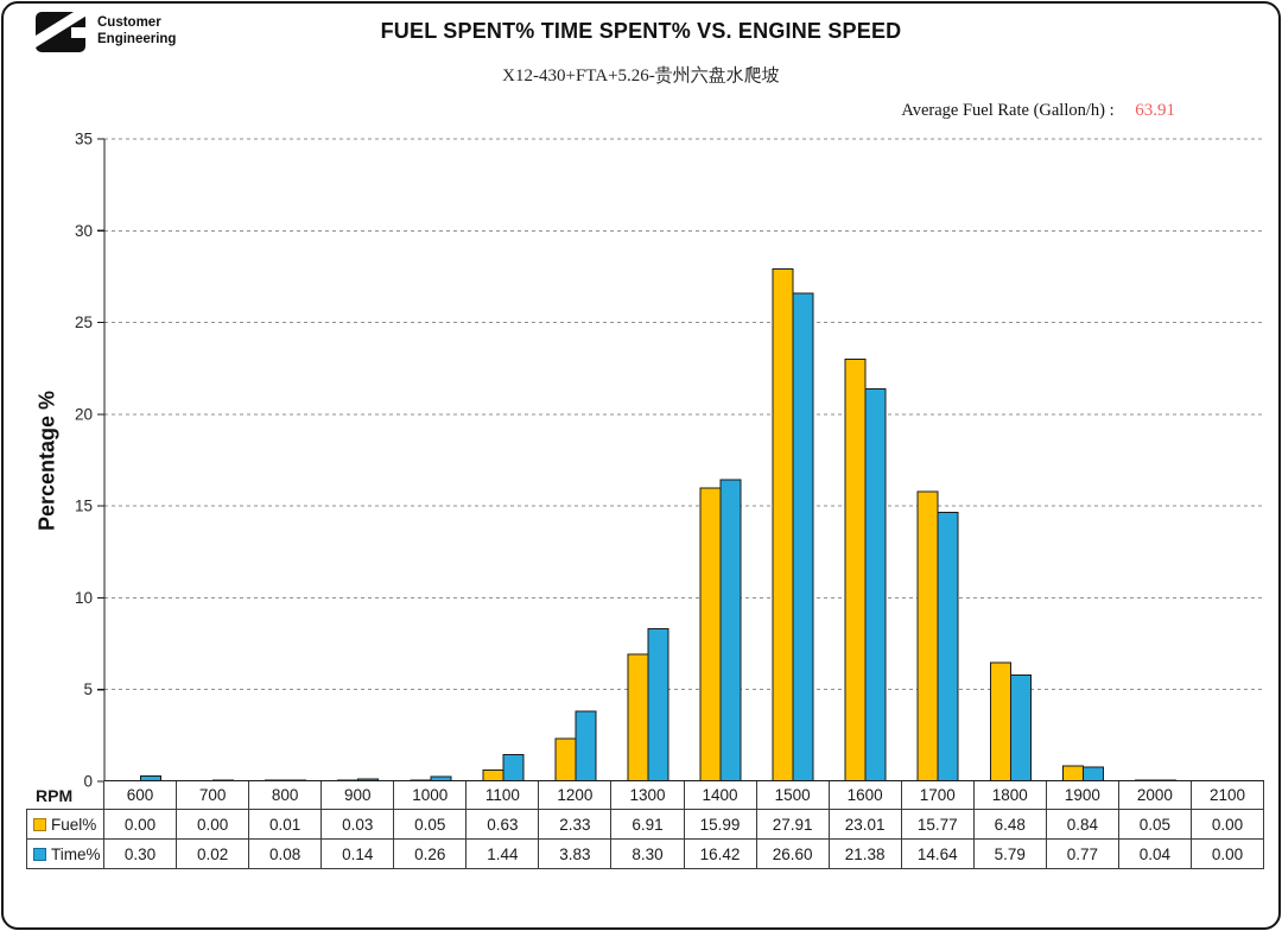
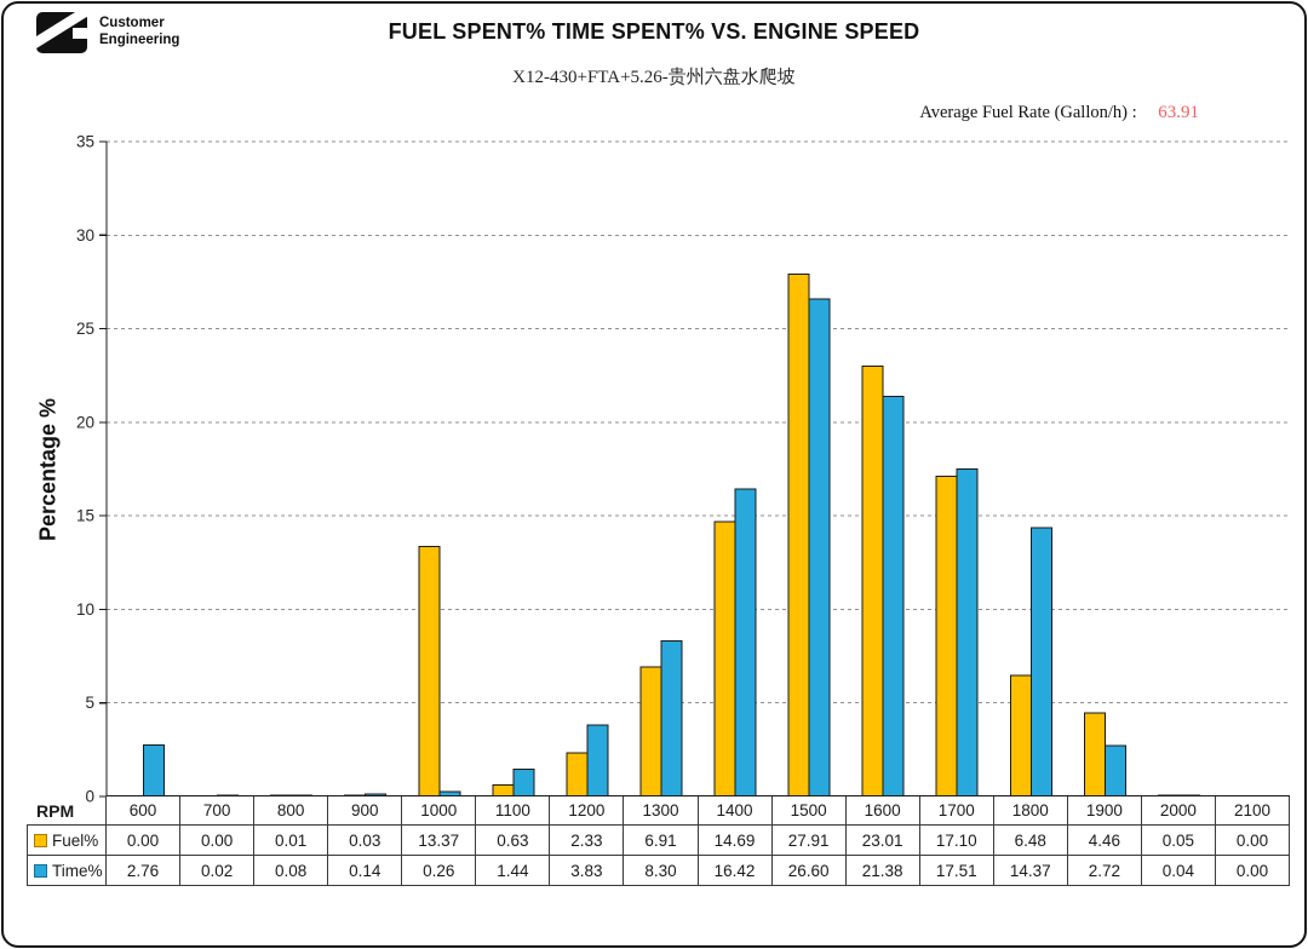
Time%/600: 0.30 -> 2.76
Fuel%/1000: 0.05 -> 13.37
Fuel%/1400: 15.99 -> 14.69
Fuel%/1700: 15.77 -> 17.10
Time%/1700: 14.64 -> 17.51
Time%/1800: 5.79 -> 14.37
Fuel%/1900: 0.84 -> 4.46
Time%/1900: 0.77 -> 2.72
